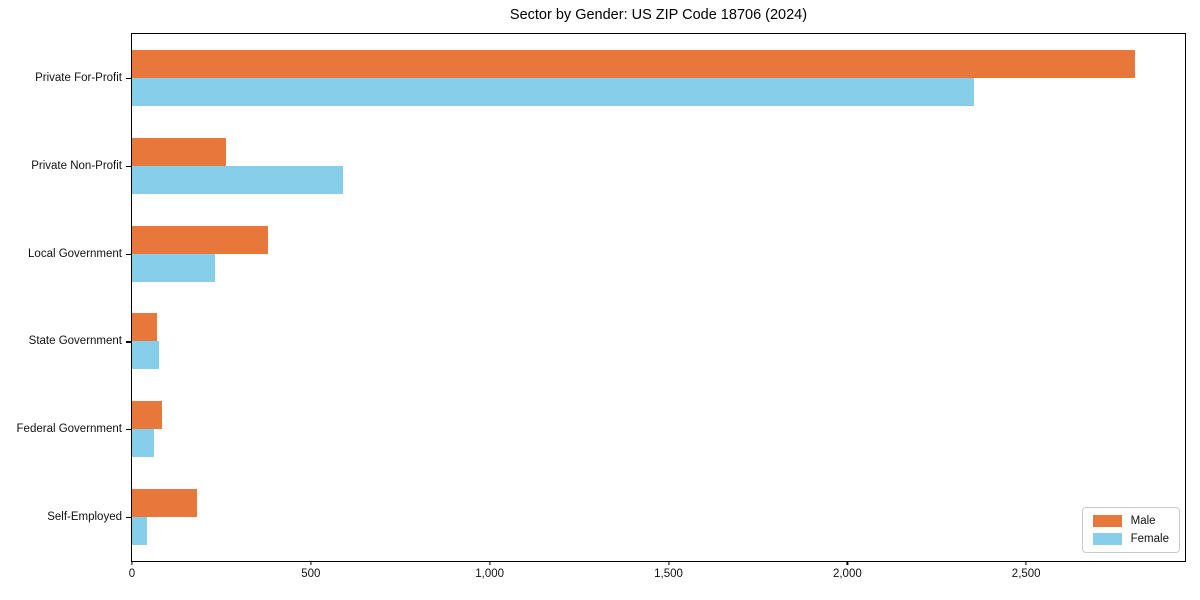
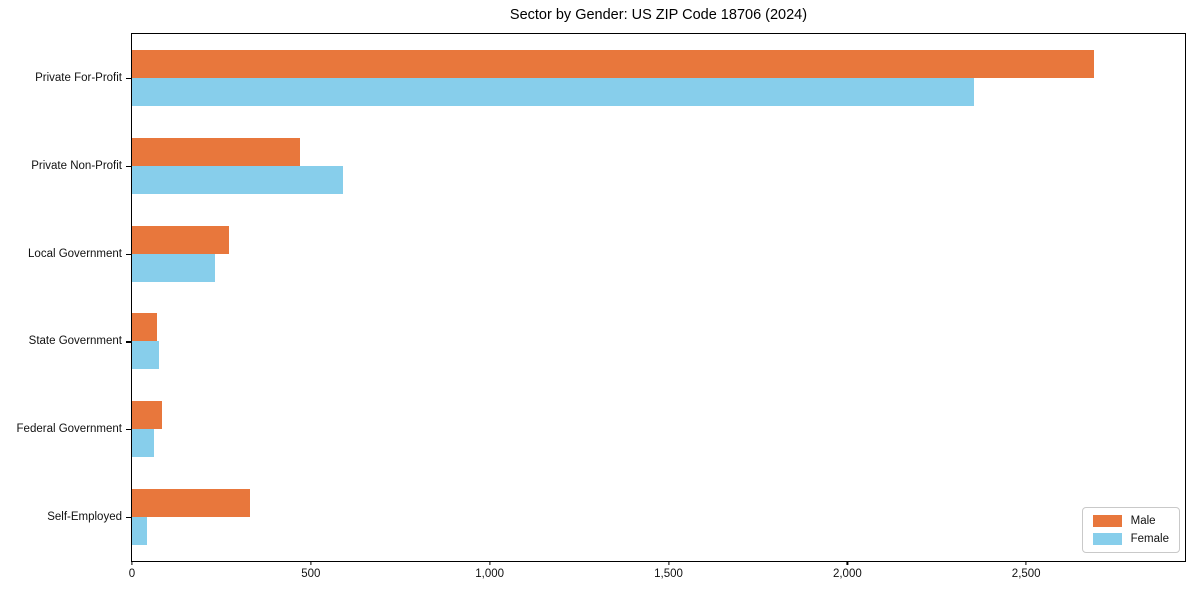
Male/Private For-Profit: 2800 -> 2690
Male/Private Non-Profit: 260 -> 470
Male/Local Government: 380 -> 270
Male/Self-Employed: 180 -> 330
